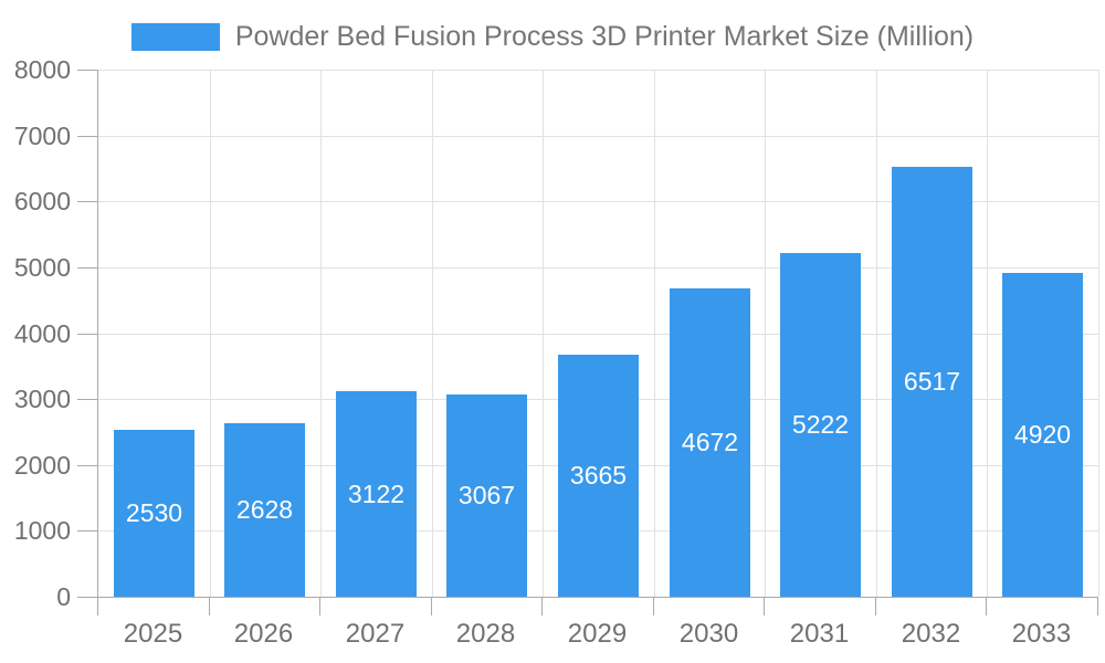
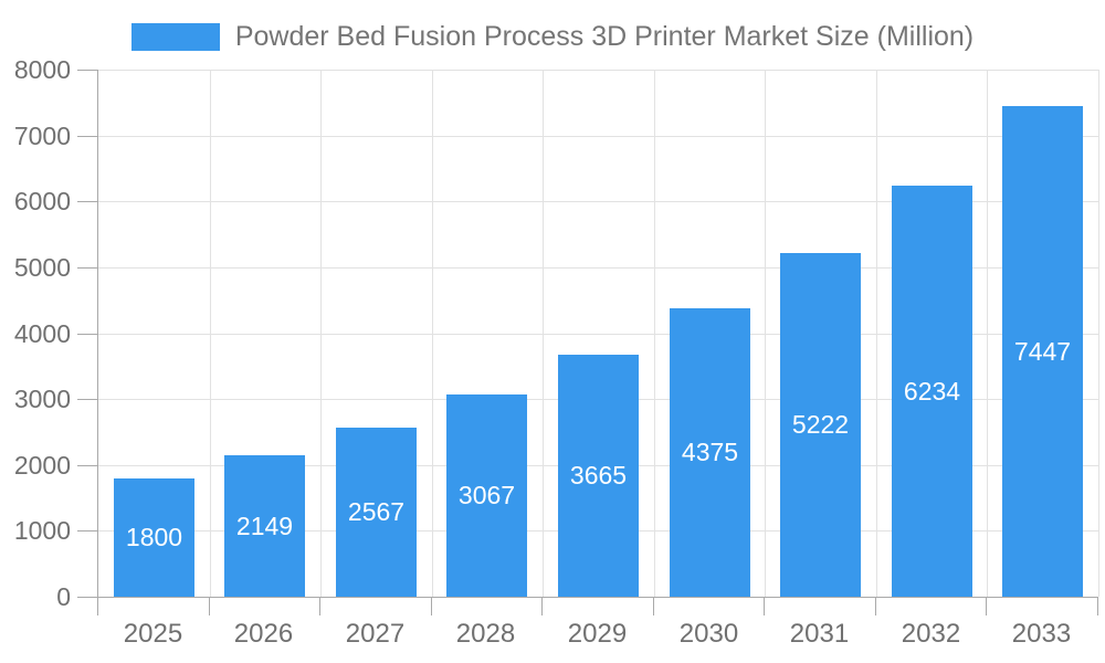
2025: 2530 -> 1800
2026: 2628 -> 2149
2027: 3122 -> 2567
2030: 4672 -> 4375
2032: 6517 -> 6234
2033: 4920 -> 7447
